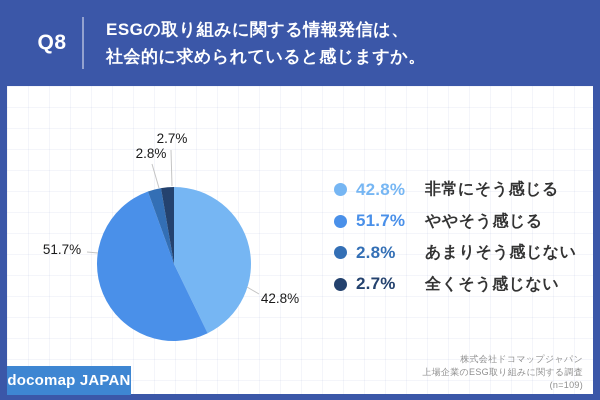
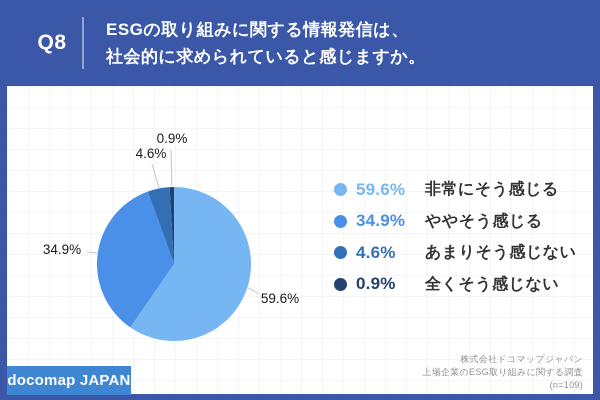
非常にそう感じる: 42.8% -> 59.6%
ややそう感じる: 51.7% -> 34.9%
あまりそう感じない: 2.8% -> 4.6%
全くそう感じない: 2.7% -> 0.9%
